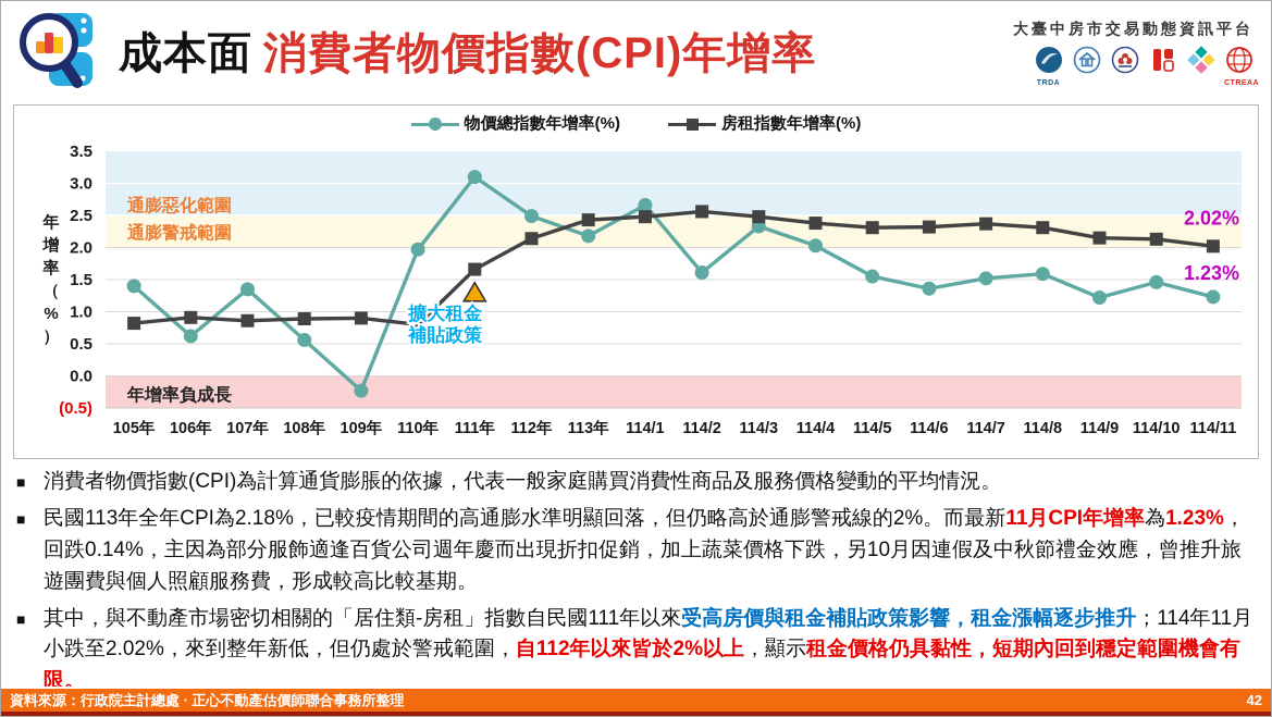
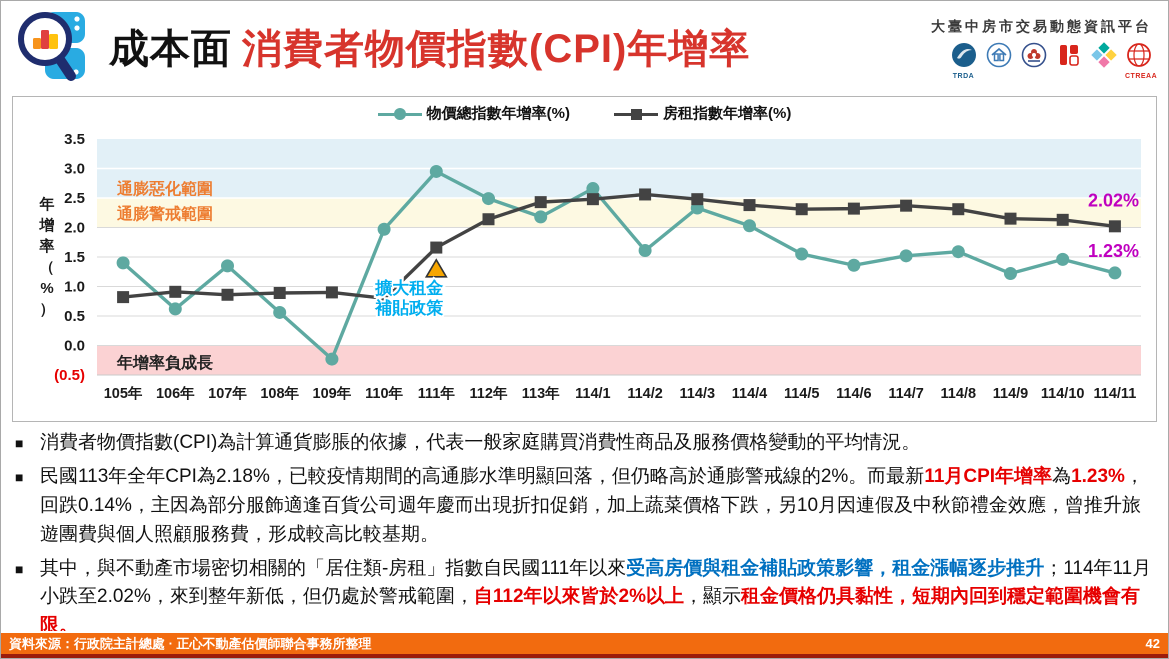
物價總指數年增率(%)/111年: 3.1 -> 3.0
